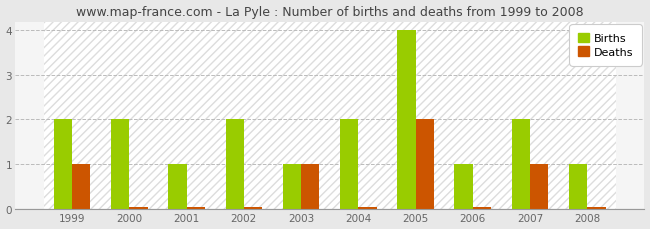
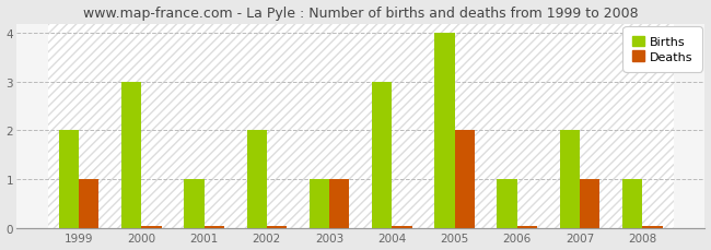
Births/2000: 2 -> 3
Births/2004: 2 -> 3
